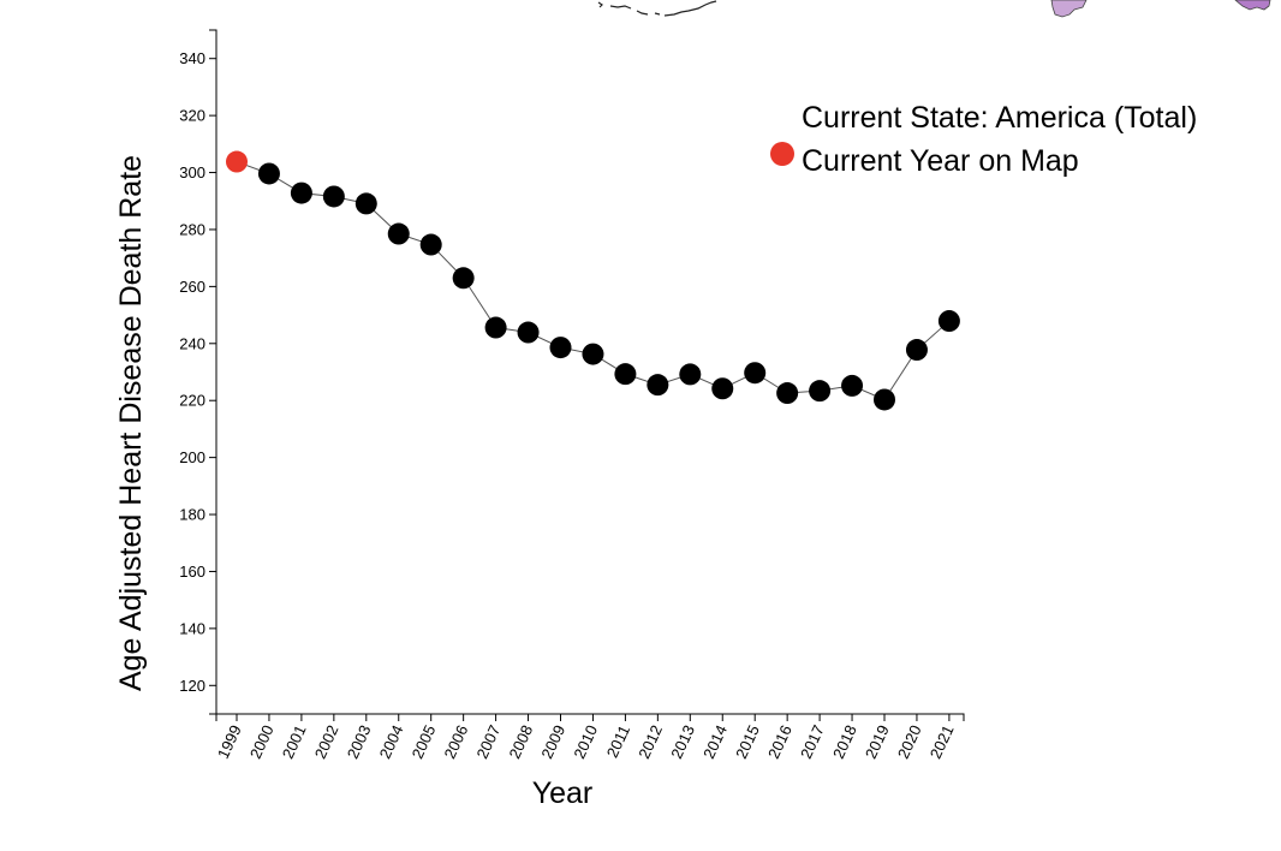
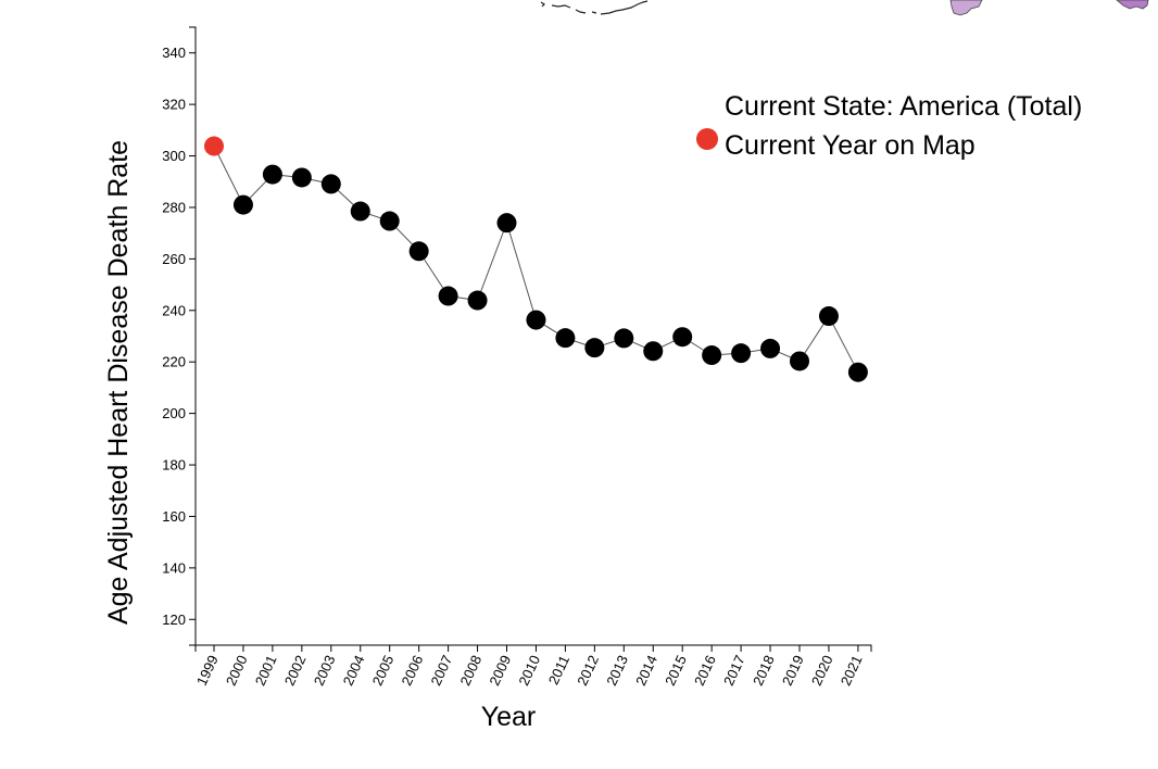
2000: 300 -> 281
2009: 239 -> 274
2021: 248 -> 216
